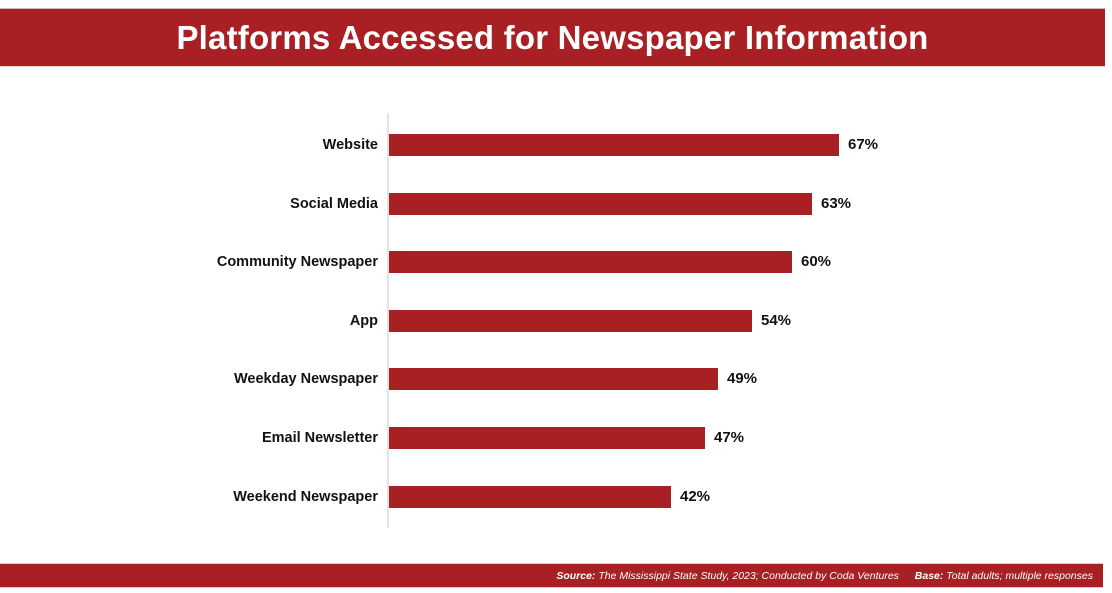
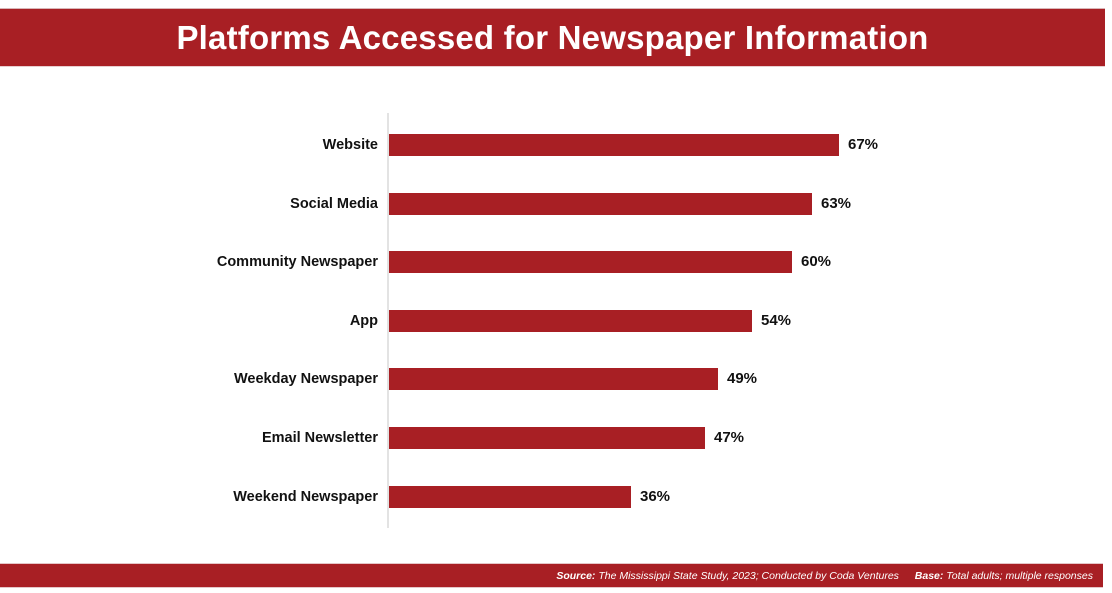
Weekend Newspaper: 42% -> 36%
